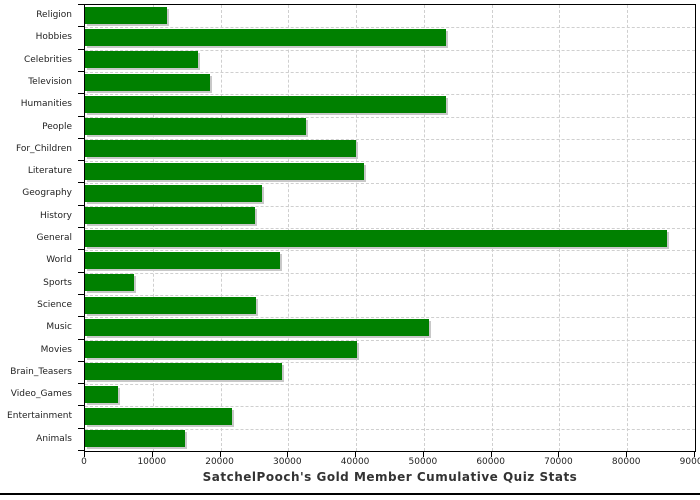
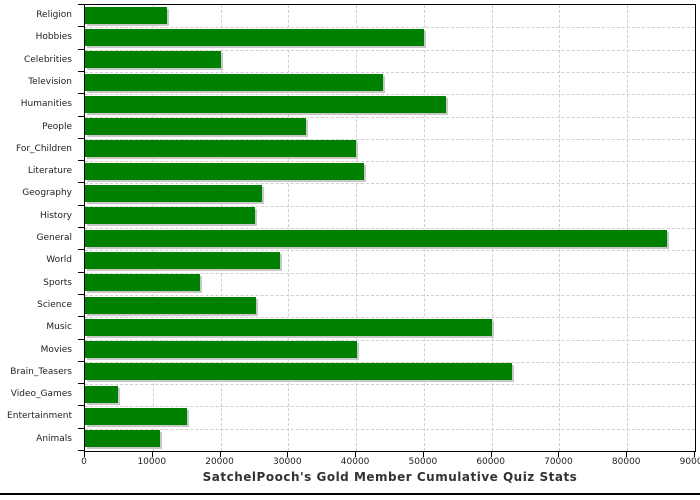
Hobbies: 53000 -> 50000
Celebrities: 17000 -> 20000
Television: 18000 -> 44000
Sports: 7000 -> 17000
Music: 51000 -> 60000
Brain_Teasers: 29000 -> 63000
Entertainment: 22000 -> 15000
Animals: 15000 -> 11000
